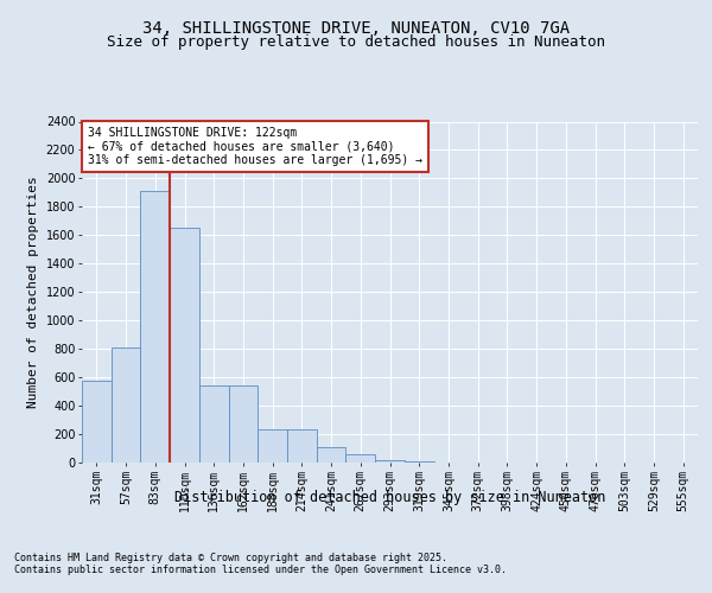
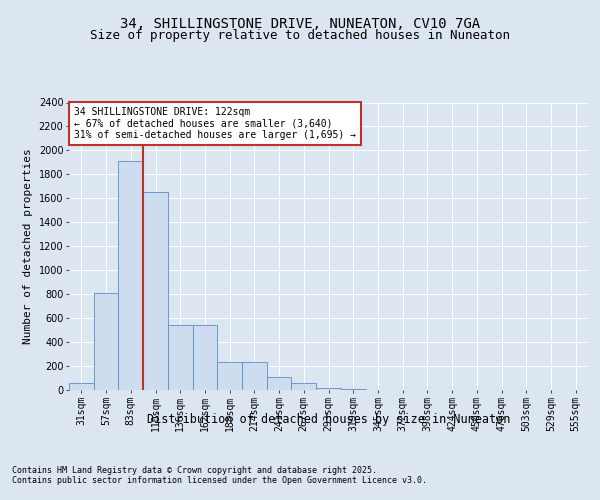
31sqm: 580 -> 60
